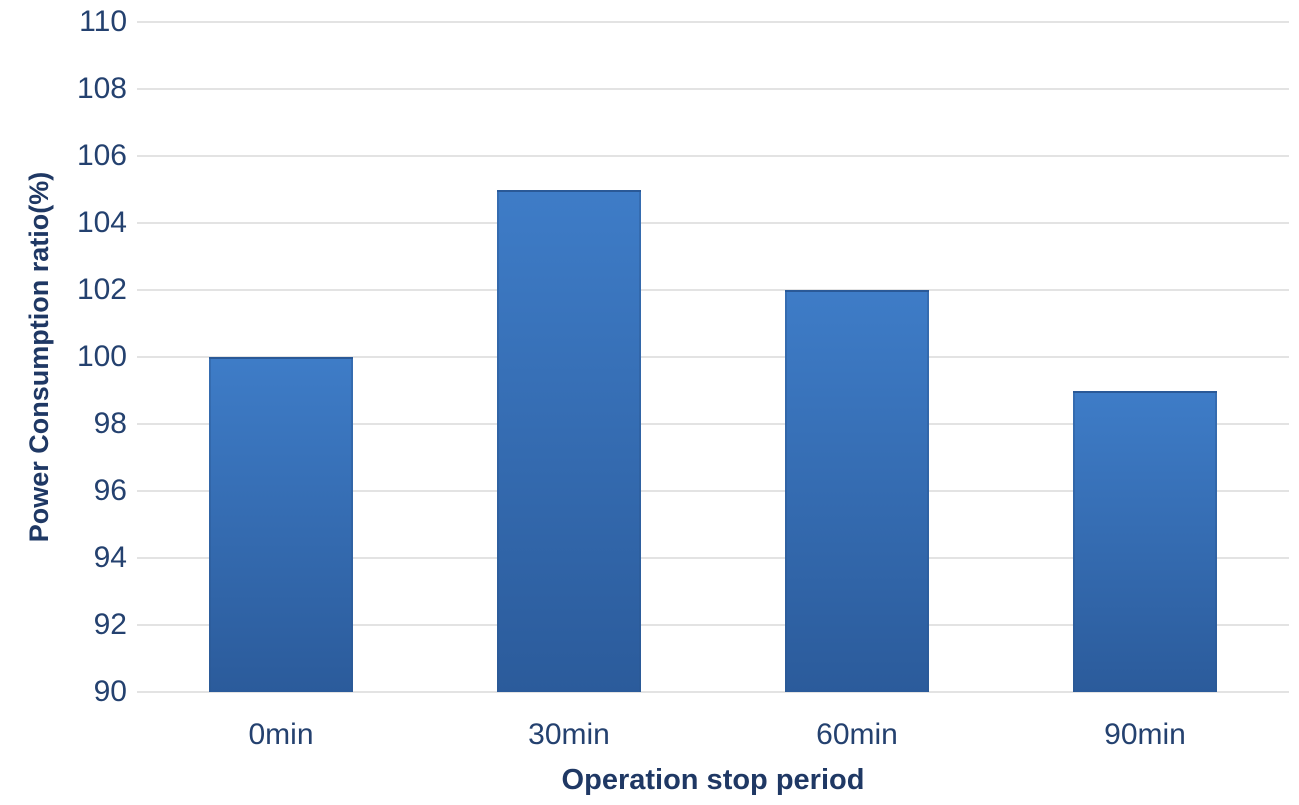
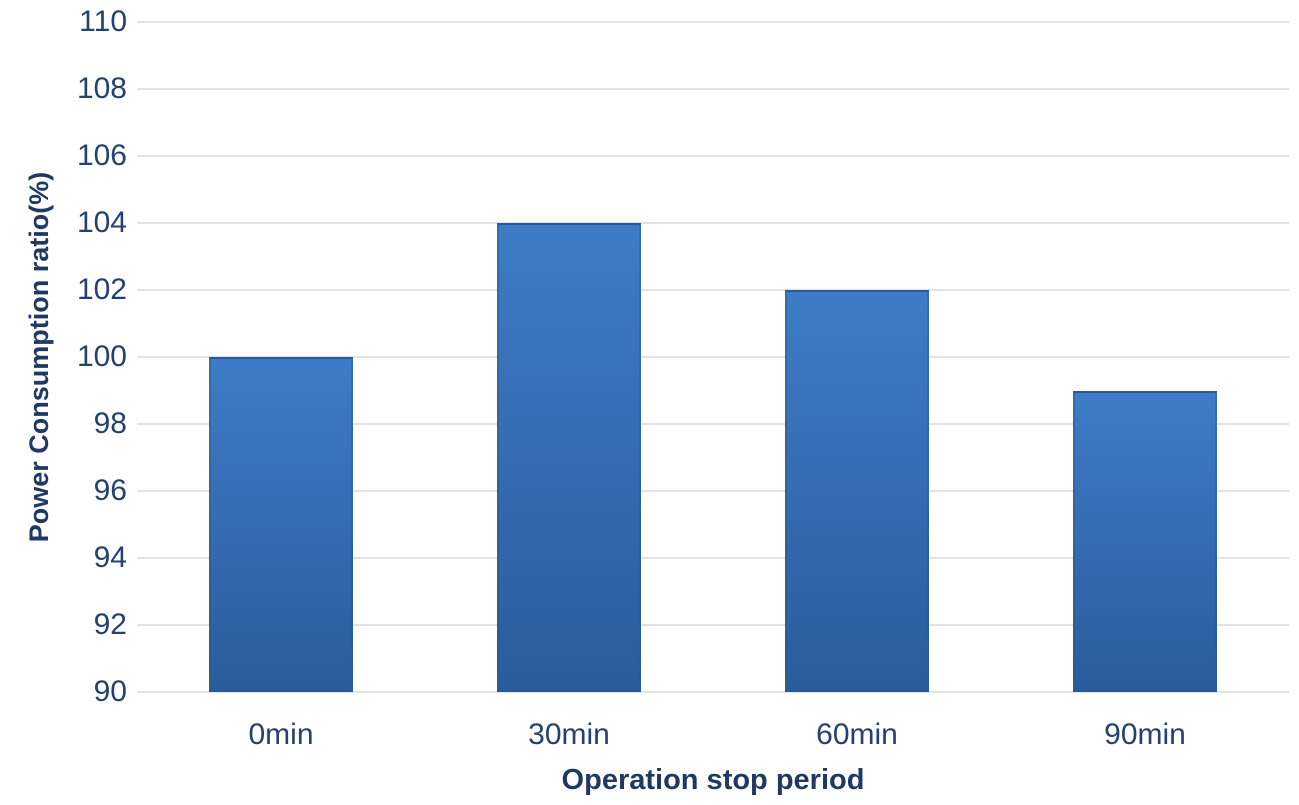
30min: 105 -> 104
